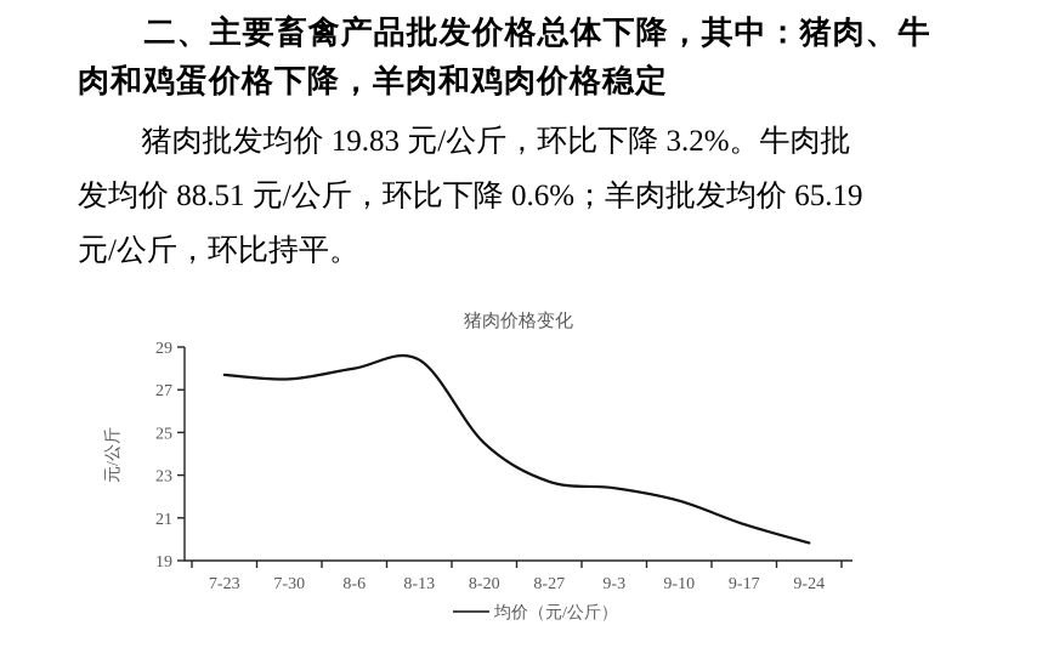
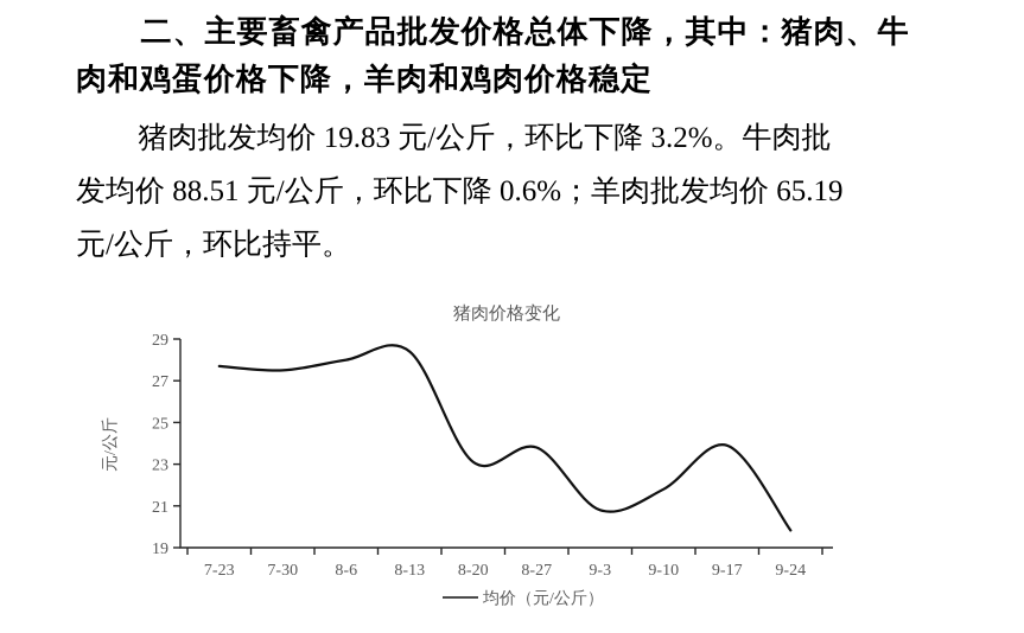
8-20: 24.5 -> 23.1
8-27: 22.7 -> 23.8
9-3: 22.4 -> 20.8
9-17: 20.7 -> 23.9
